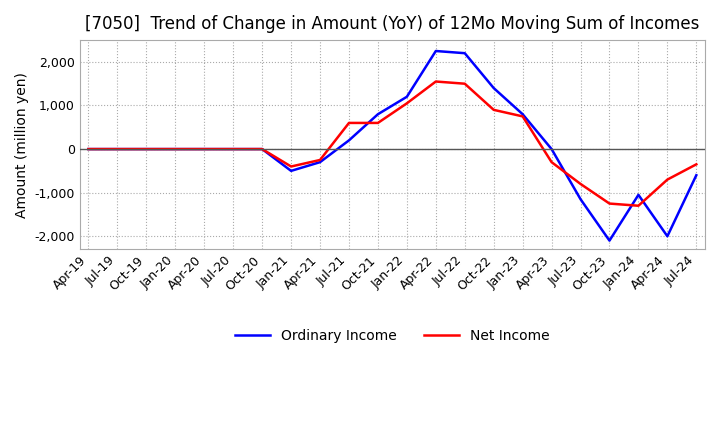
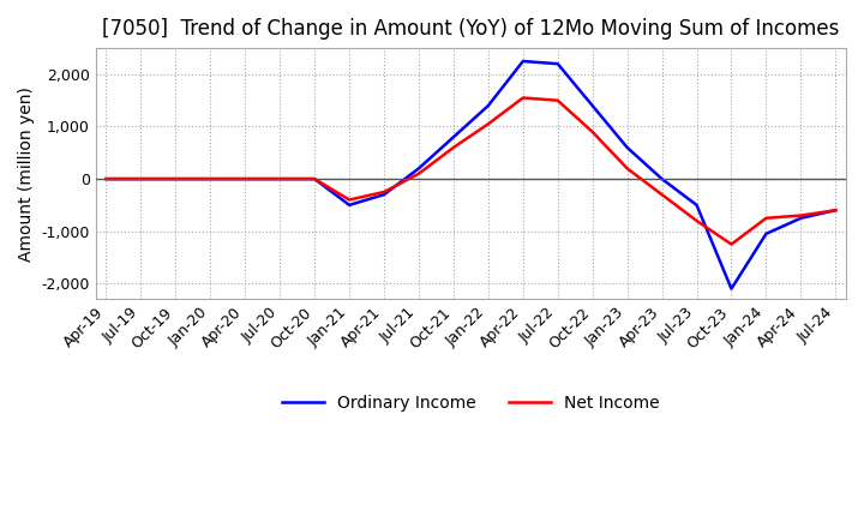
Net Income/Jul-21: 600 -> 100
Ordinary Income/Jan-22: 1,200 -> 1,400
Ordinary Income/Jan-23: 800 -> 600
Net Income/Jan-23: 750 -> 200
Ordinary Income/Jul-23: -1,150 -> -500
Net Income/Jan-24: -1,300 -> -750
Ordinary Income/Apr-24: -2,000 -> -750
Net Income/Jul-24: -350 -> -600
